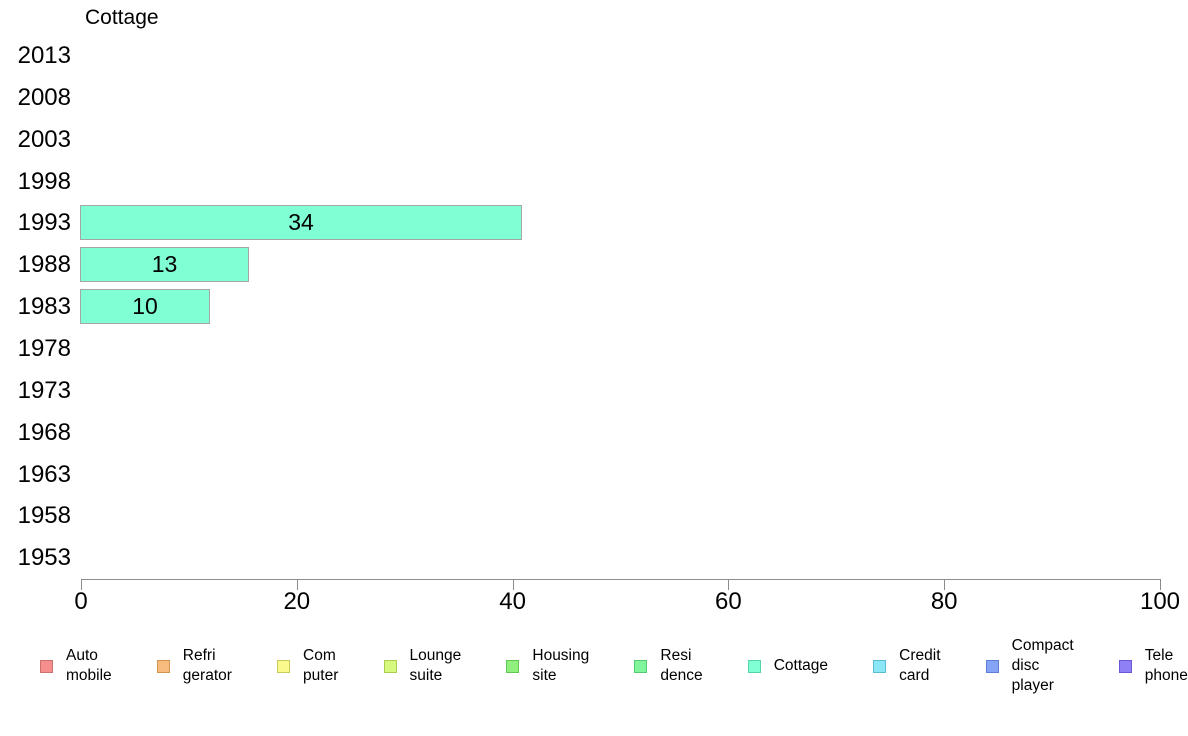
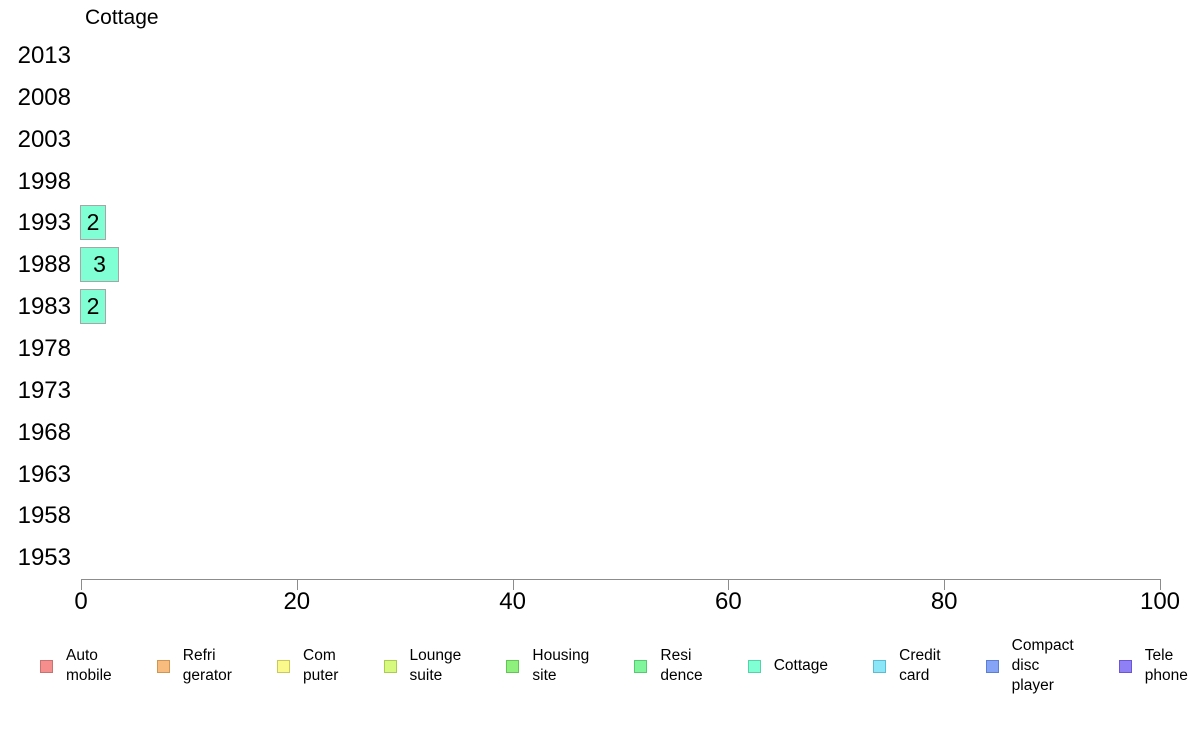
1993: 34 -> 2
1988: 13 -> 3
1983: 10 -> 2
